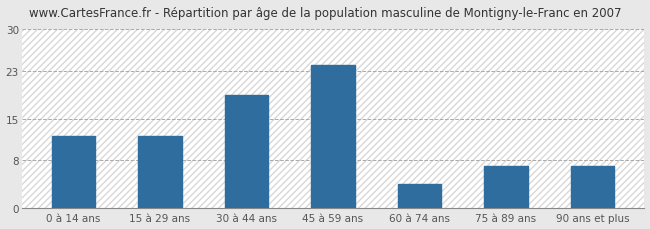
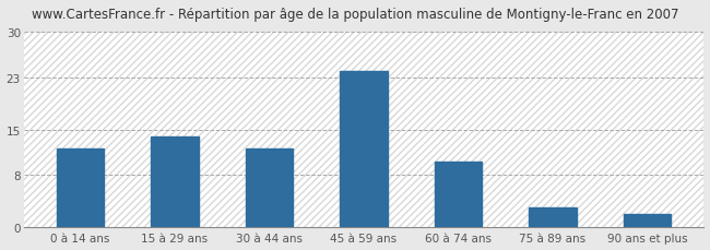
15 à 29 ans: 12 -> 14
30 à 44 ans: 19 -> 12
60 à 74 ans: 4 -> 10
75 à 89 ans: 7 -> 3
90 ans et plus: 7 -> 2
